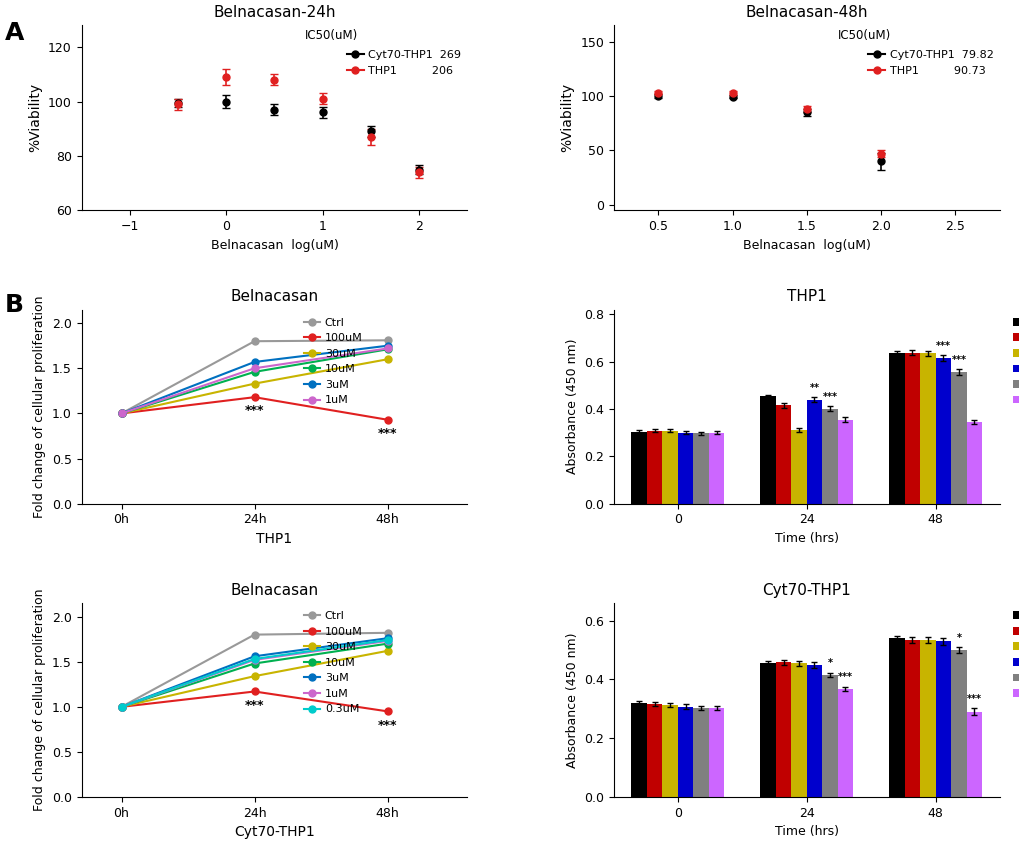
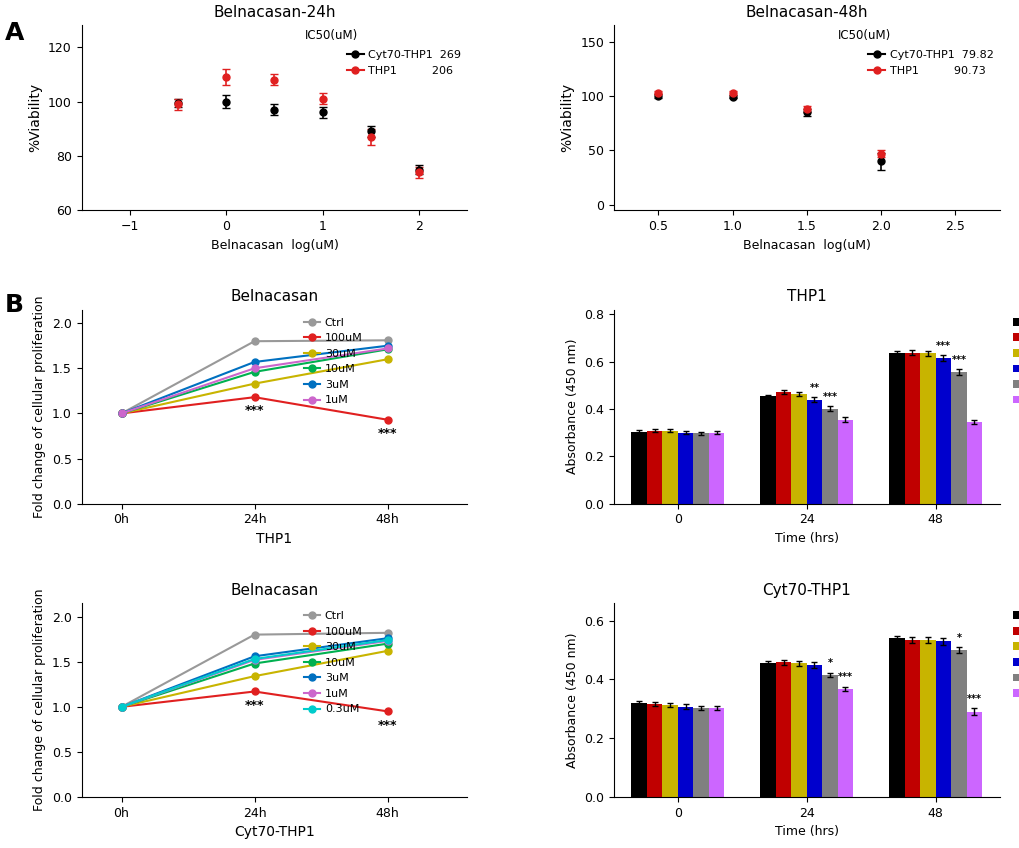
THP1/1uM/24: 0.415 -> 0.472
THP1/3uM/24: 0.310 -> 0.465
